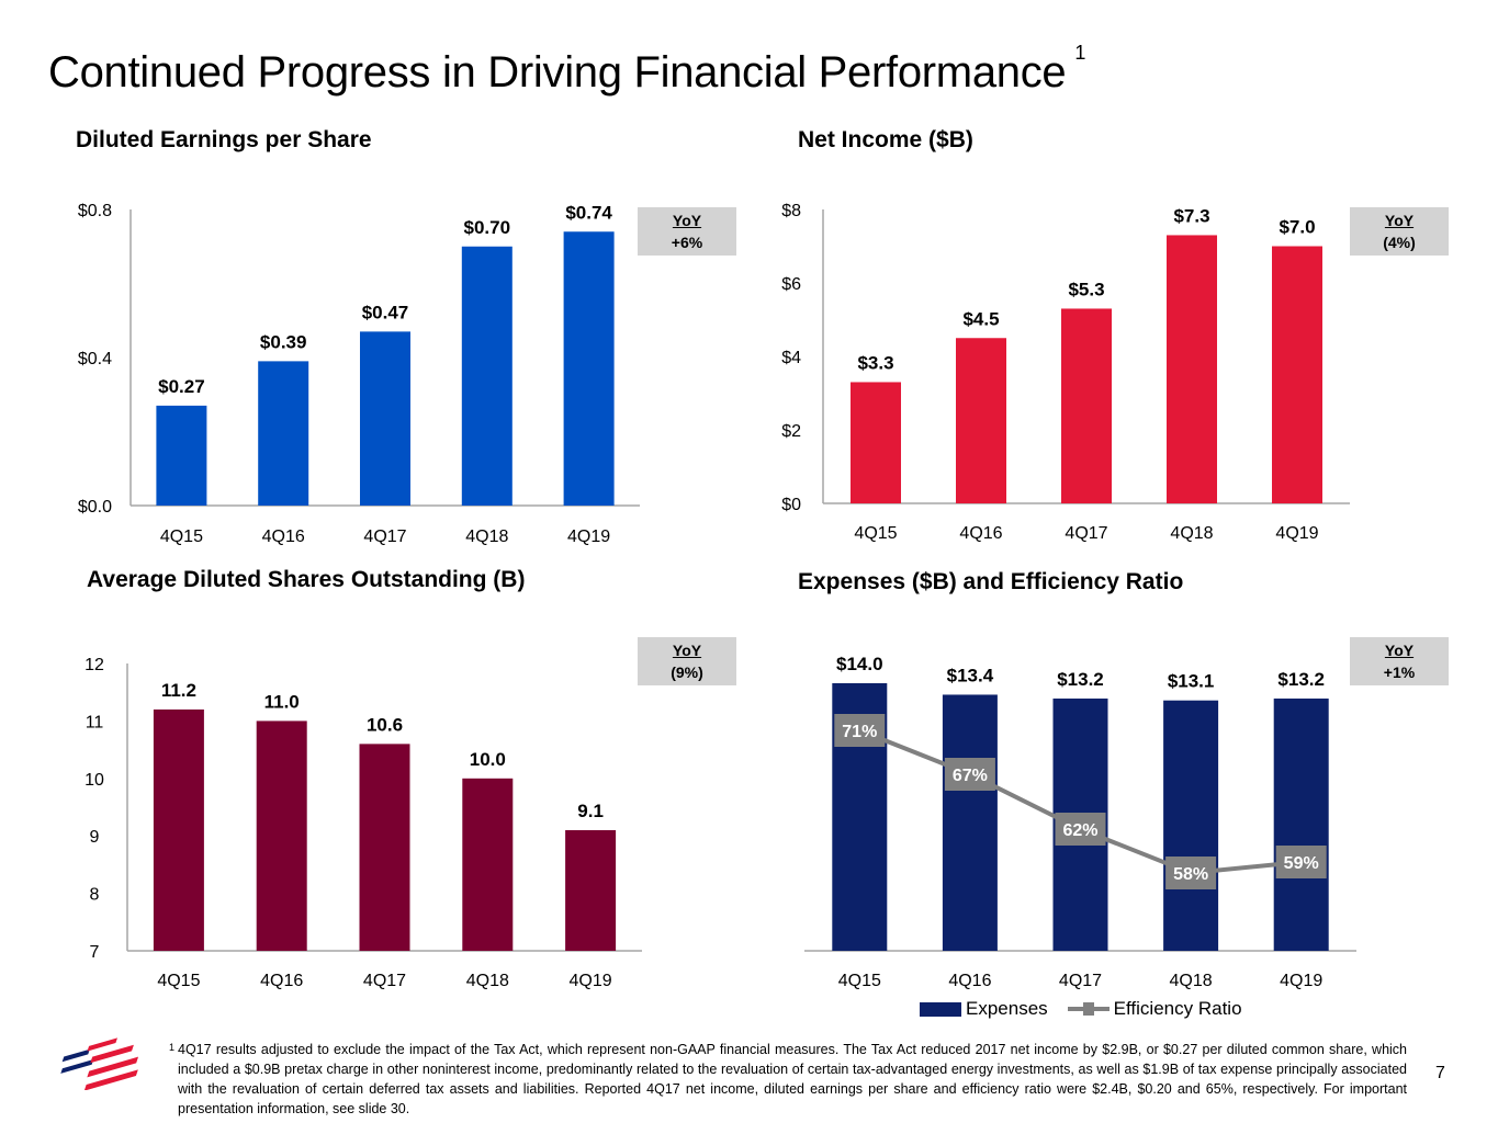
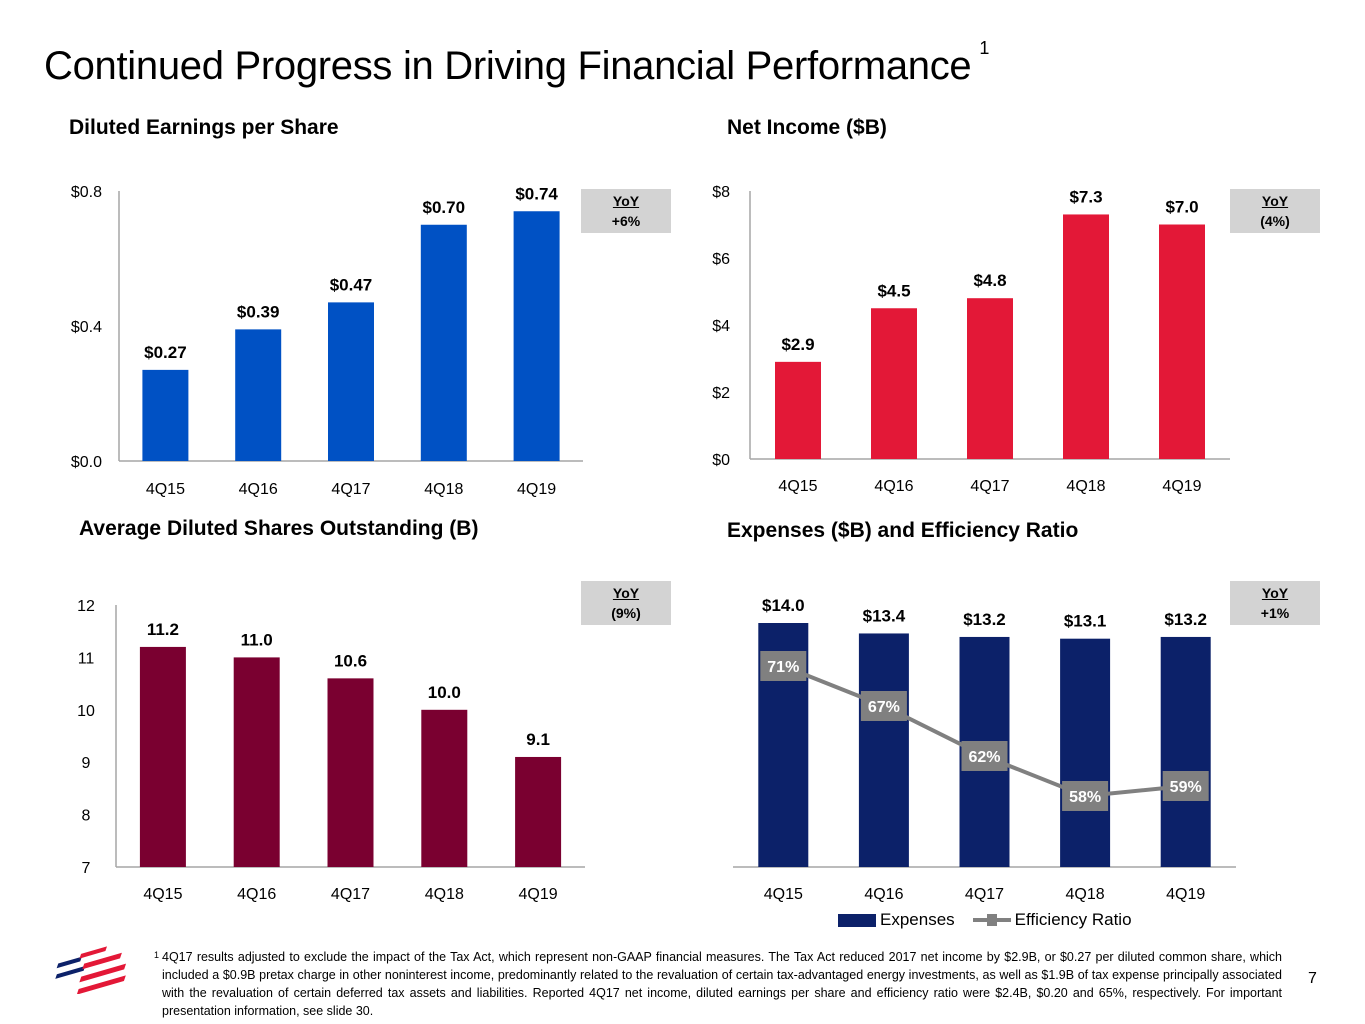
Net Income ($B)/4Q15: $3.3 -> $2.9
Net Income ($B)/4Q17: $5.3 -> $4.8
